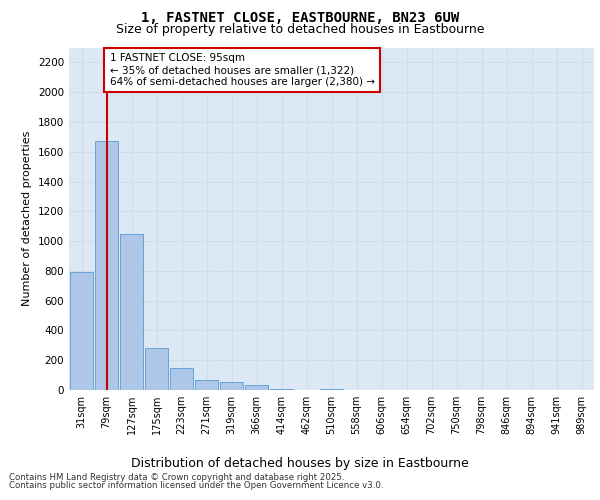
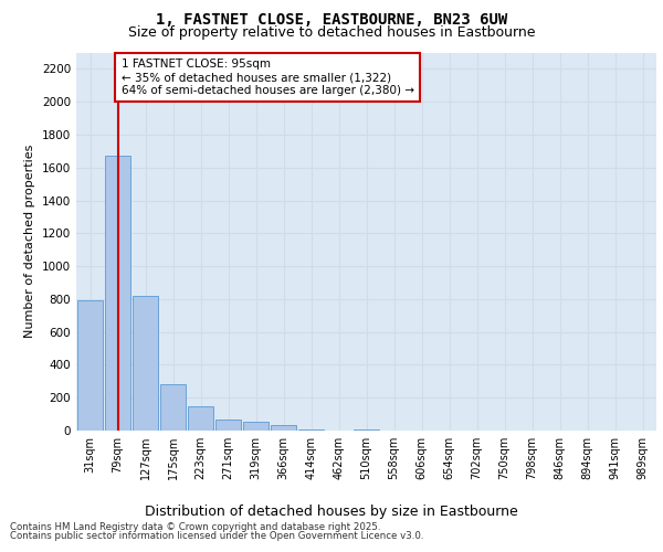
127sqm: 1050 -> 820
